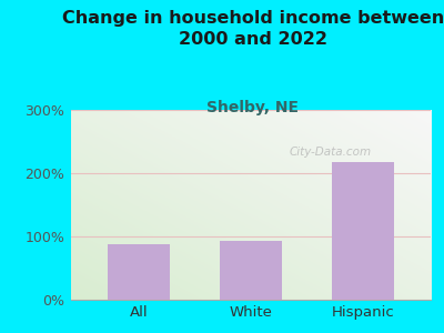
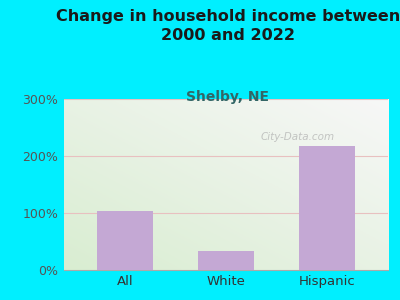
All: 88% -> 104%
White: 93% -> 34%
